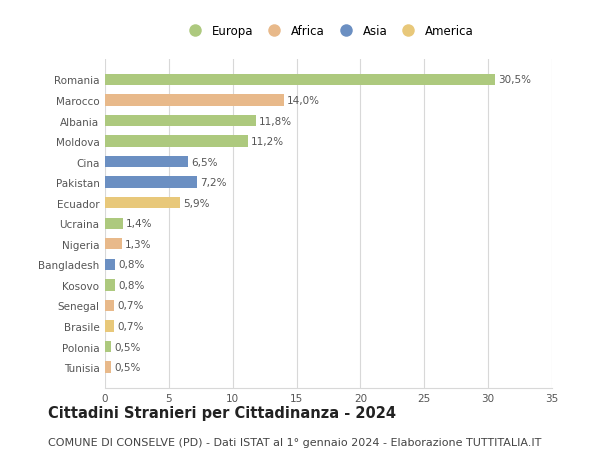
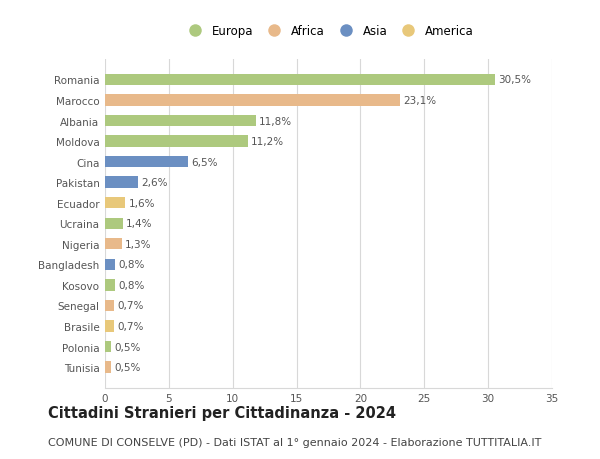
Marocco: 14,0% -> 23,1%
Pakistan: 7,2% -> 2,6%
Ecuador: 5,9% -> 1,6%
